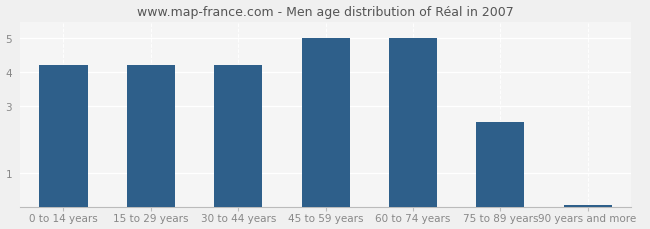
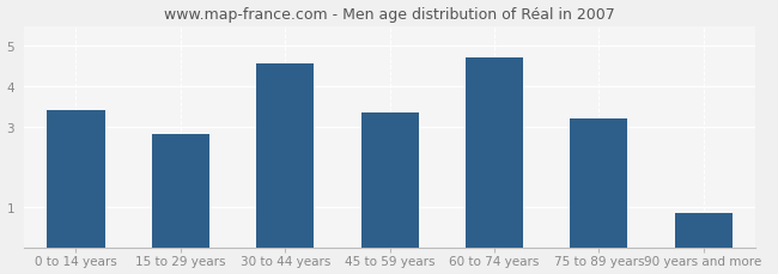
0 to 14 years: 4.20 -> 3.40
15 to 29 years: 4.20 -> 2.80
30 to 44 years: 4.20 -> 4.55
45 to 59 years: 5.00 -> 3.35
60 to 74 years: 5.00 -> 4.70
75 to 89 years: 2.50 -> 3.20
90 years and more: 0.05 -> 0.85
